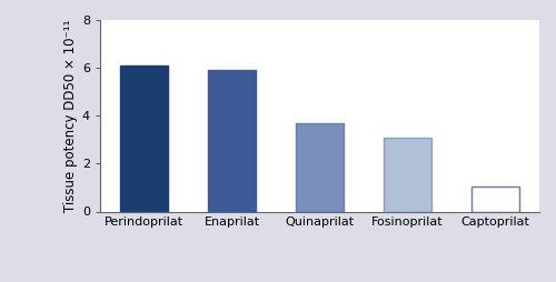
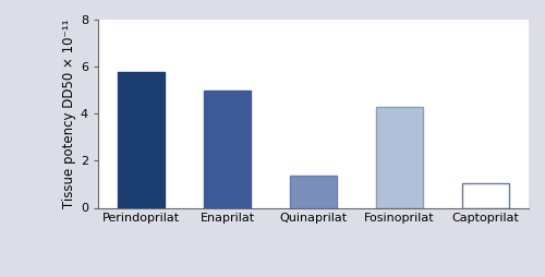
Perindoprilat: 6.10 -> 5.75
Enaprilat: 5.90 -> 5.00
Quinaprilat: 3.70 -> 1.35
Fosinoprilat: 3.10 -> 4.30
